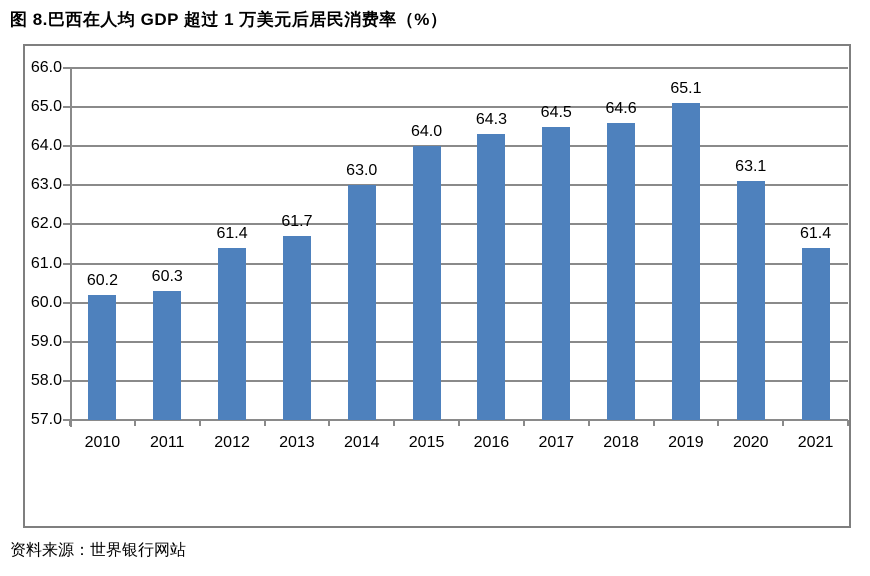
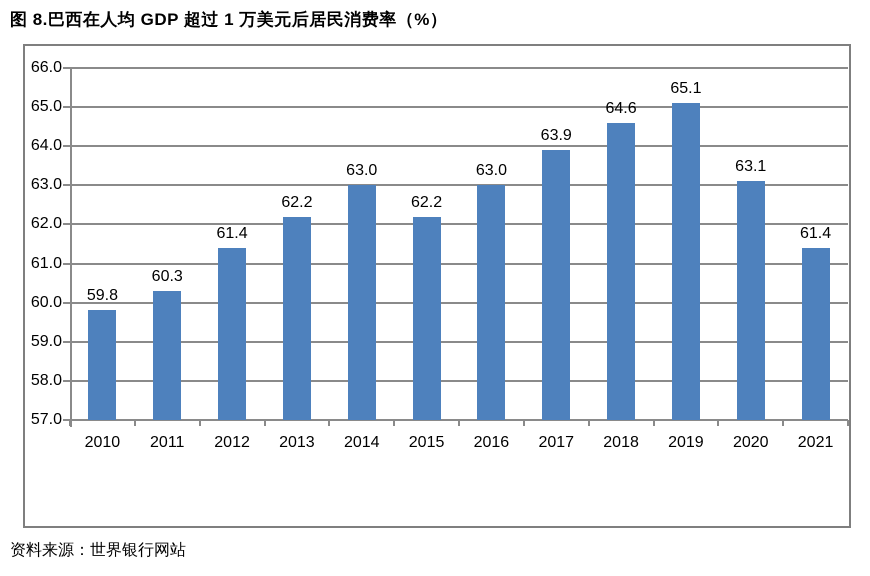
2010: 60.2 -> 59.8
2013: 61.7 -> 62.2
2015: 64.0 -> 62.2
2016: 64.3 -> 63.0
2017: 64.5 -> 63.9
